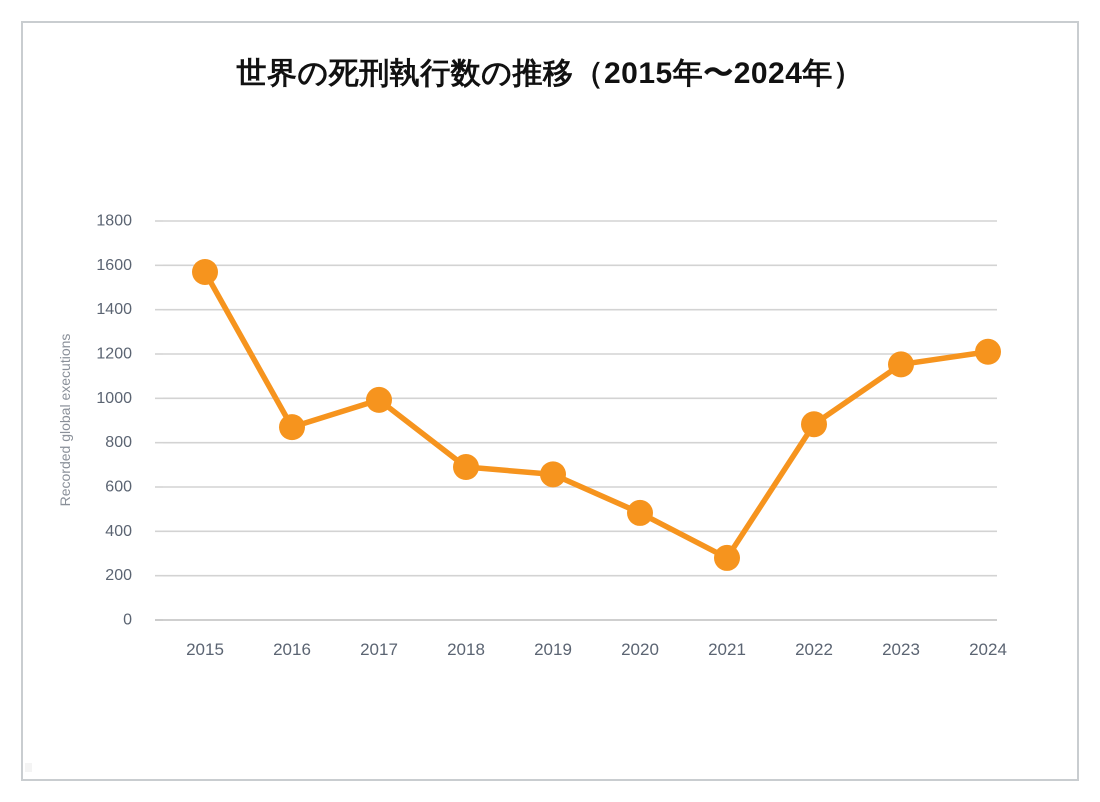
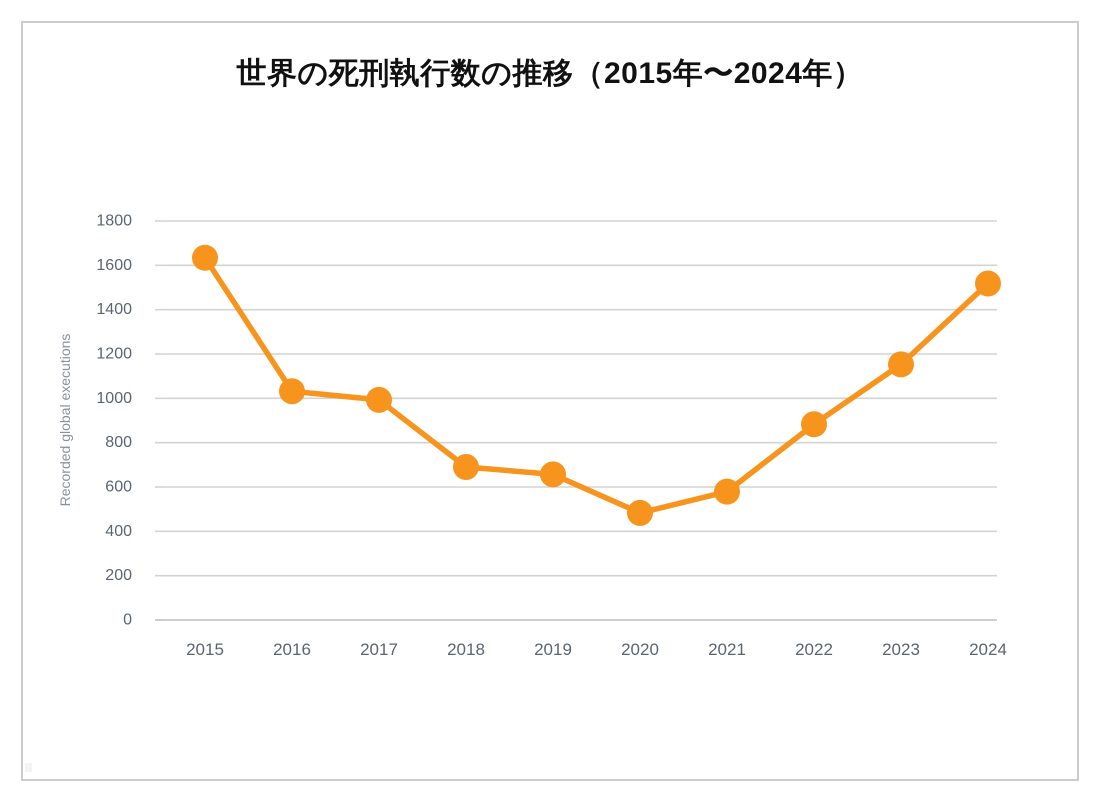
2015: 1570 -> 1630
2016: 870 -> 1030
2021: 280 -> 580
2024: 1210 -> 1520
